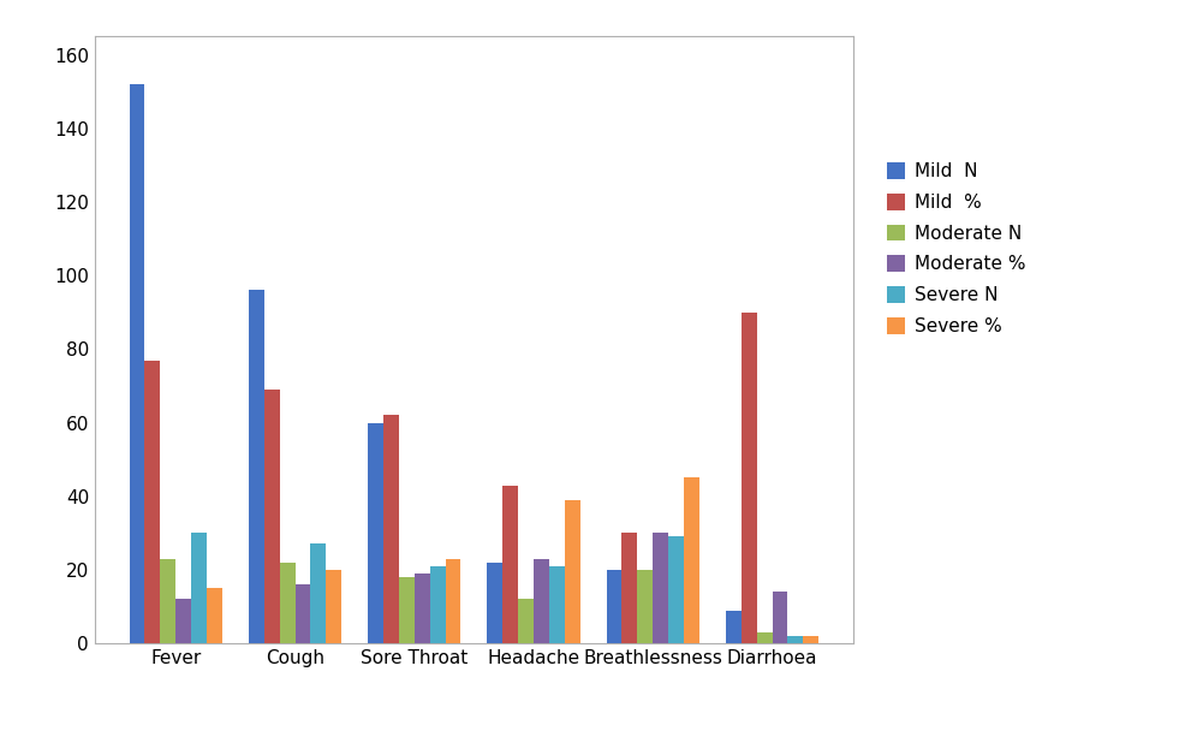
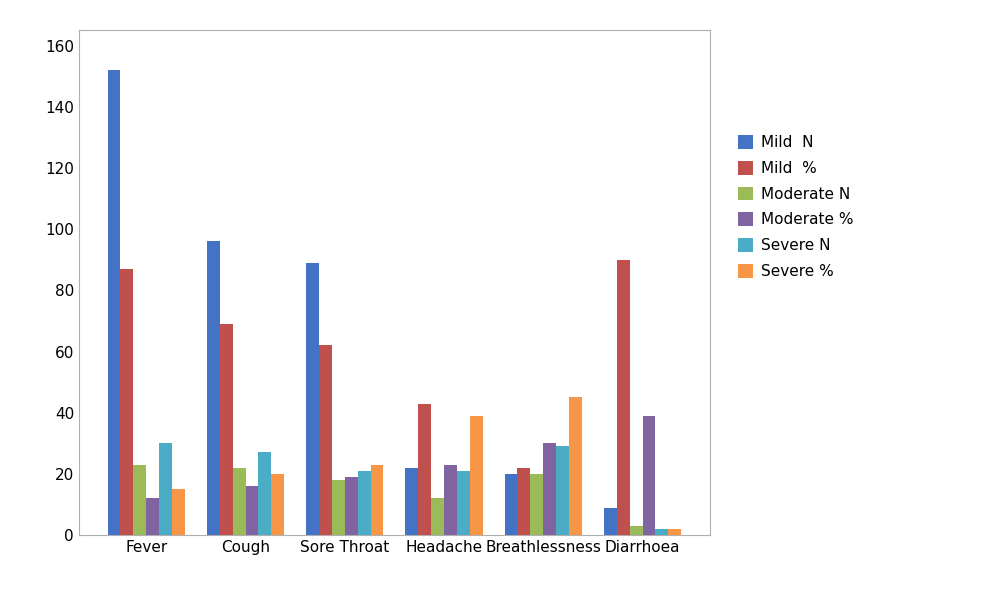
Mild %/Fever: 77 -> 87
Mild N/Sore Throat: 60 -> 89
Mild %/Breathlessness: 30 -> 22
Moderate %/Diarrhoea: 14 -> 39
